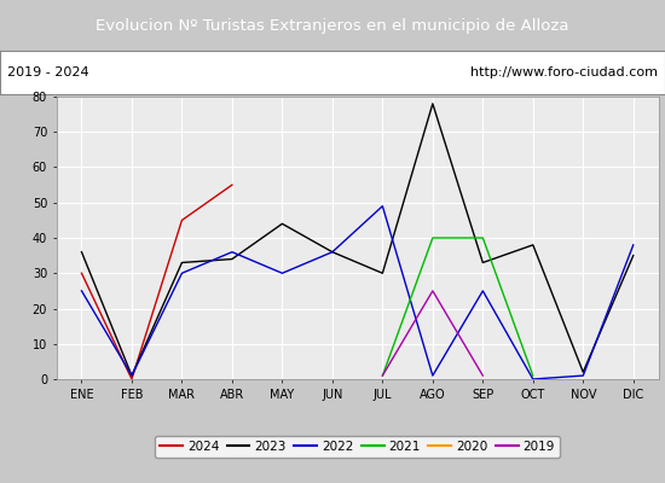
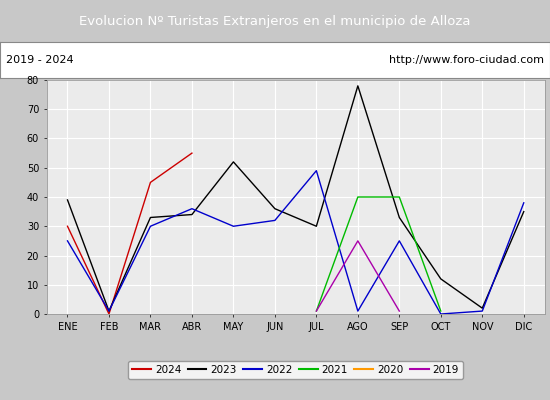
2023/ENE: 36 -> 39
2023/MAY: 44 -> 52
2022/JUN: 36 -> 32
2023/OCT: 38 -> 12
